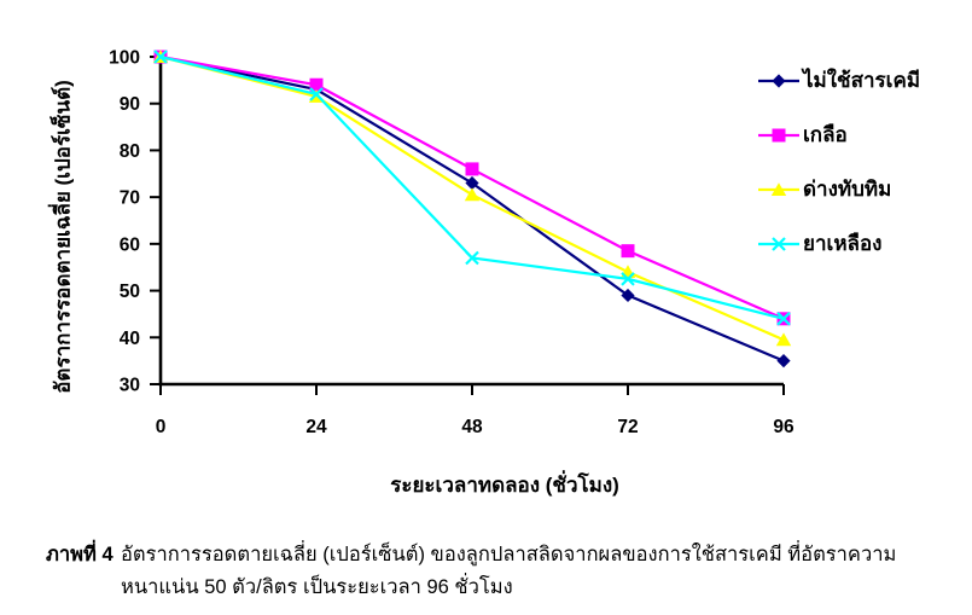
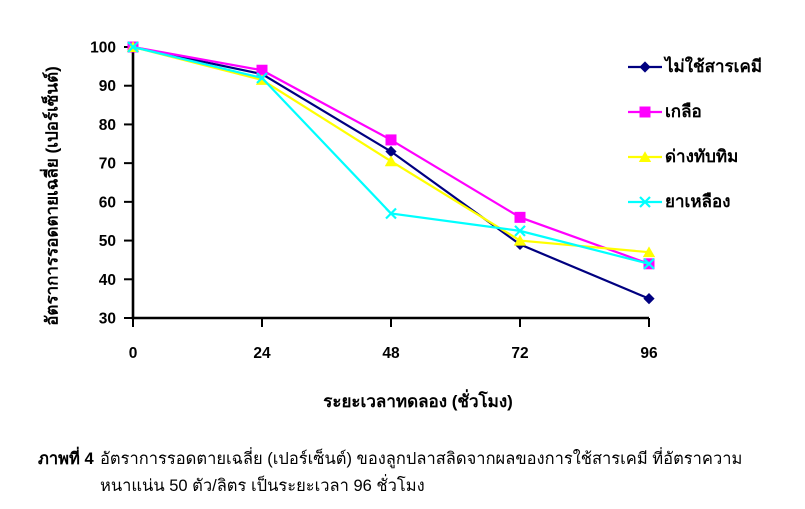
เกลือ/72: 58 -> 56
ด่างทับทิม/72: 54 -> 50
ด่างทับทิม/96: 40 -> 47
